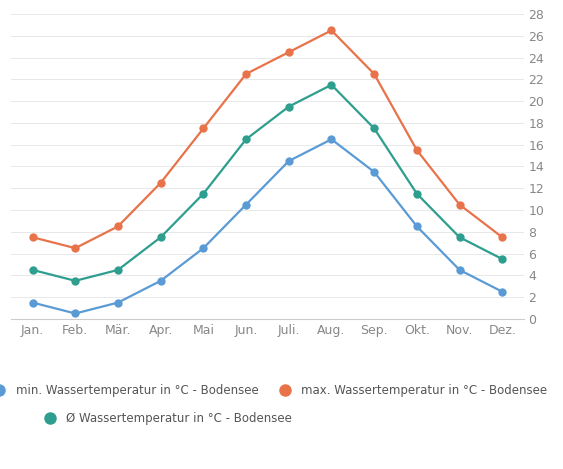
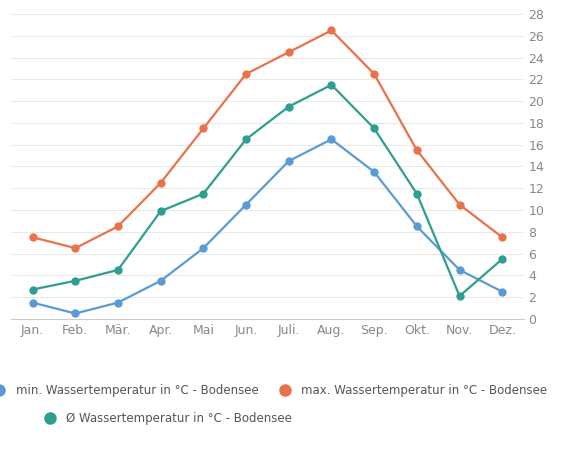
Ø Wassertemperatur in °C - Bodensee/Jan.: 4.5 -> 2.7
Ø Wassertemperatur in °C - Bodensee/Apr.: 7.5 -> 9.9
Ø Wassertemperatur in °C - Bodensee/Nov.: 7.5 -> 2.1
